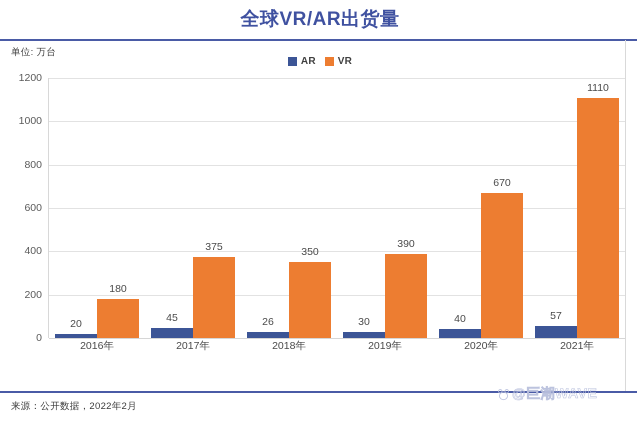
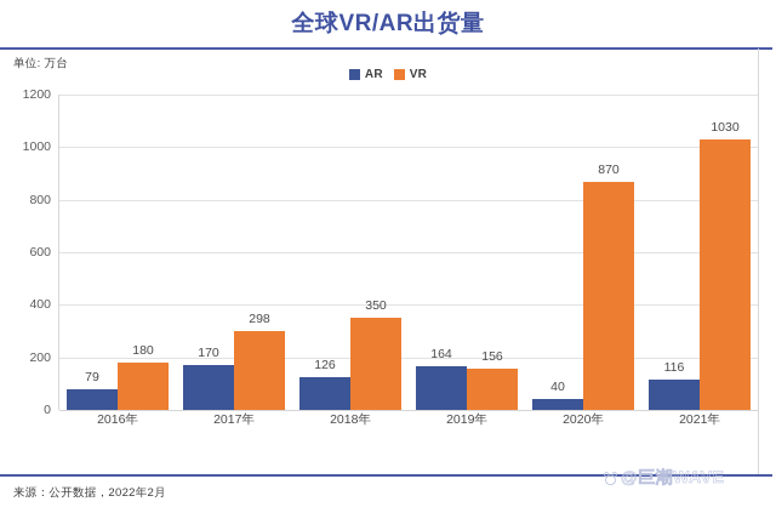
AR/2016年: 20 -> 79
AR/2017年: 45 -> 170
VR/2017年: 375 -> 298
AR/2018年: 26 -> 126
AR/2019年: 30 -> 164
VR/2019年: 390 -> 156
VR/2020年: 670 -> 870
AR/2021年: 57 -> 116
VR/2021年: 1110 -> 1030
